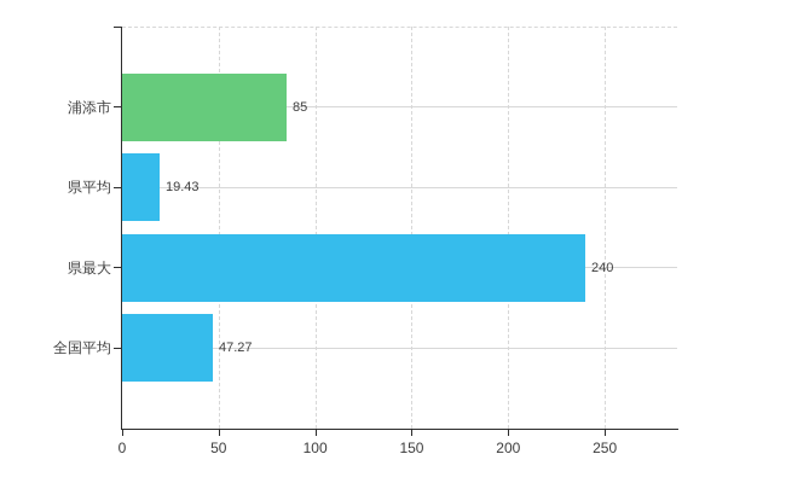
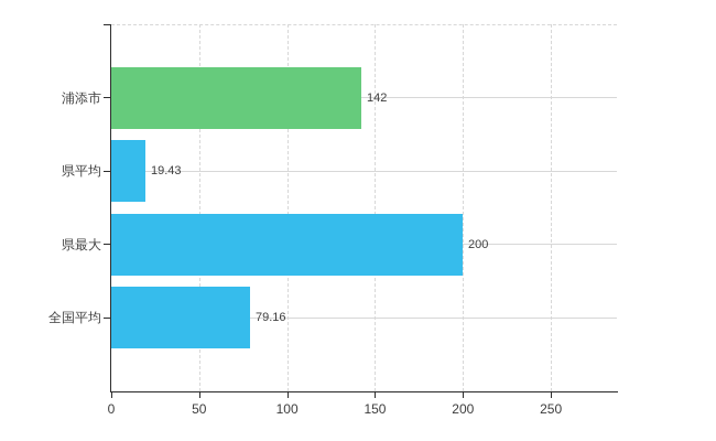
浦添市: 85 -> 142
県最大: 240 -> 200
全国平均: 47.27 -> 79.16
